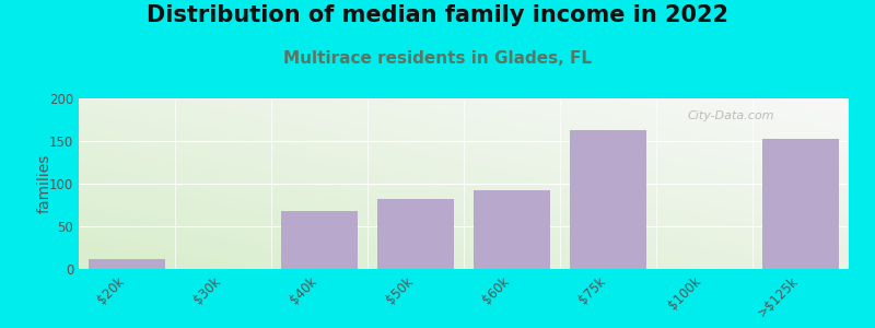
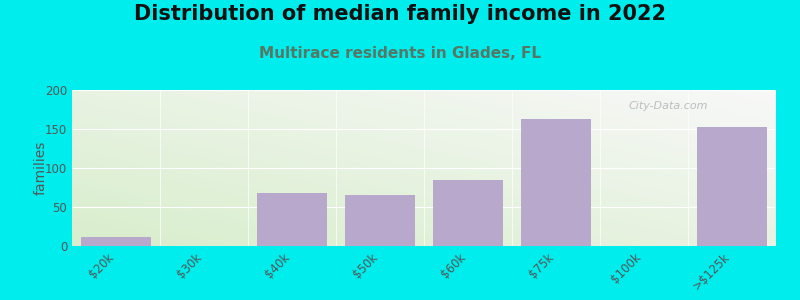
$50k: 82 -> 66
$60k: 92 -> 84
